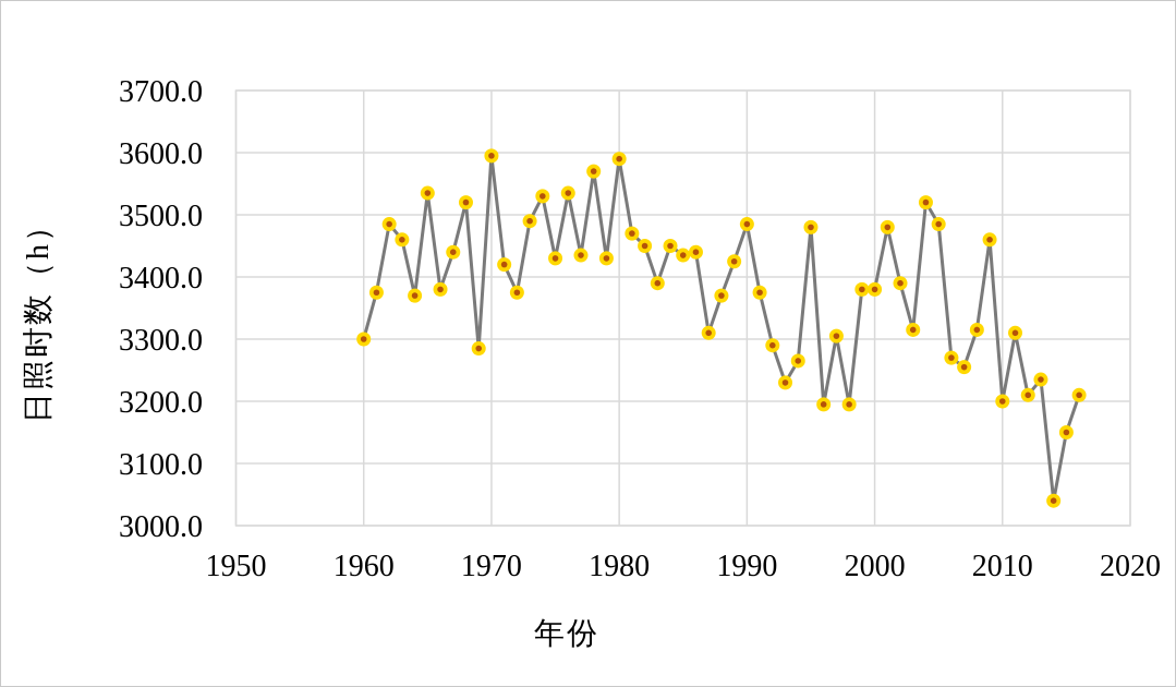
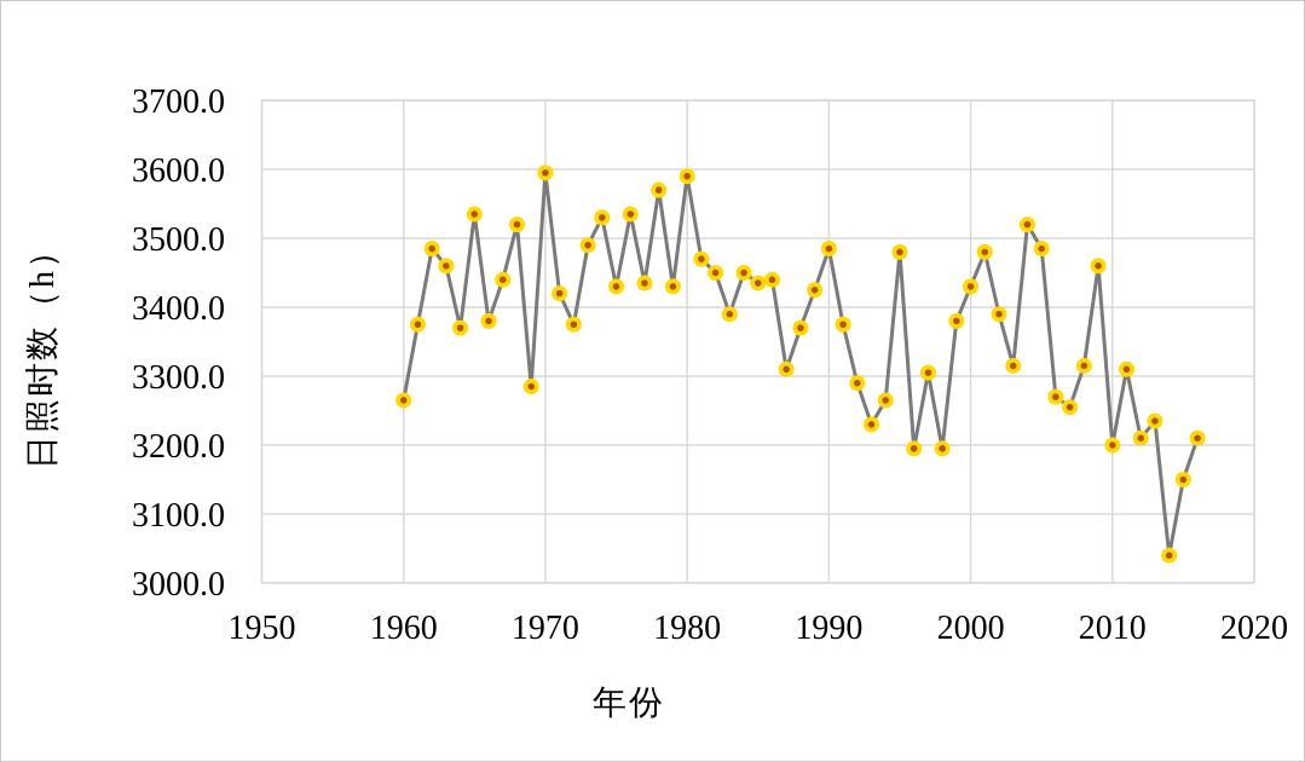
1960: 3300 -> 3260
2000: 3380 -> 3430
